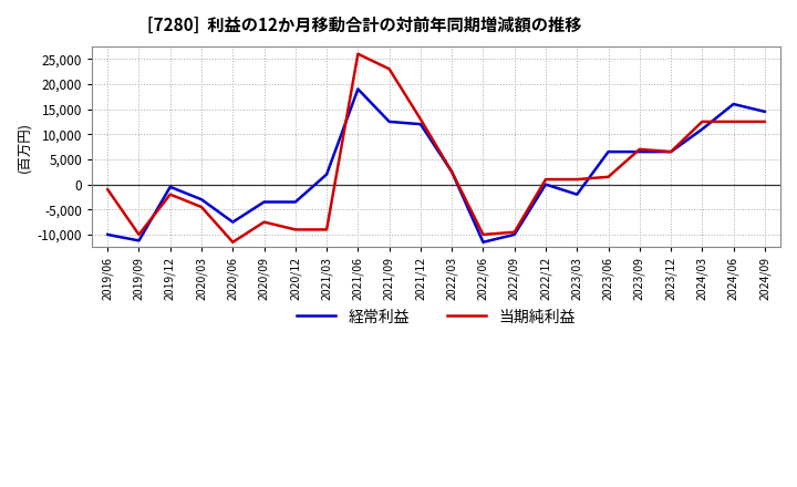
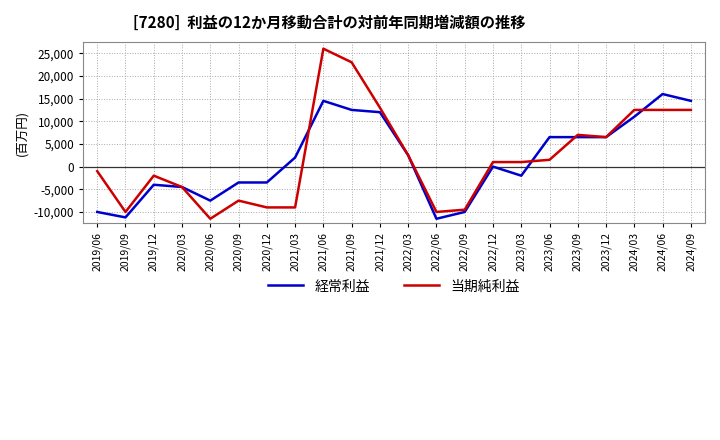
経常利益/2019/12: -500 -> -4,000
経常利益/2020/03: -3,000 -> -4,500
経常利益/2021/06: 19,000 -> 14,500
